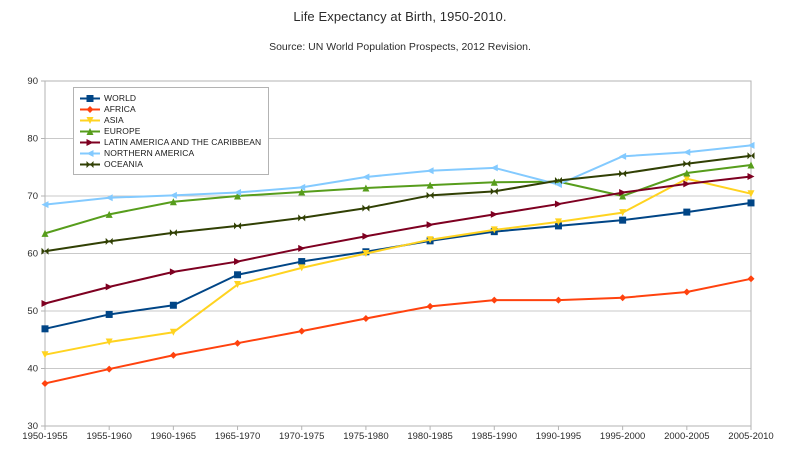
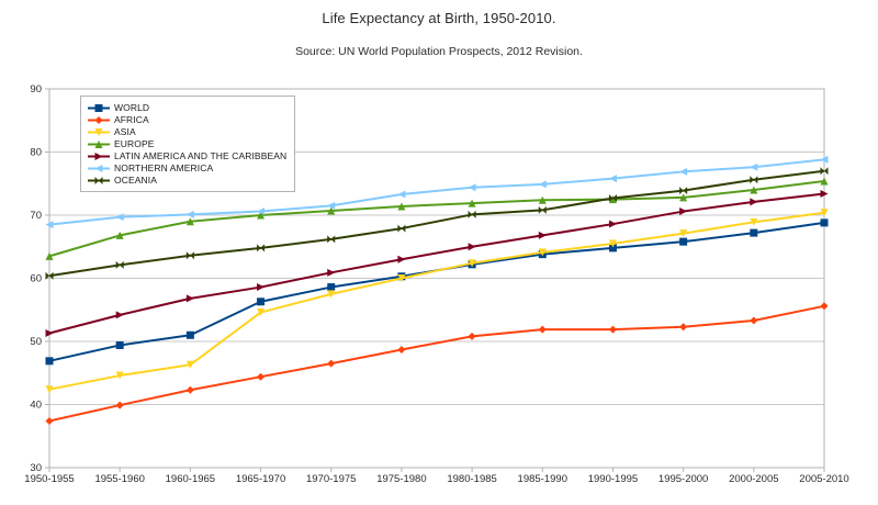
NORTHERN AMERICA/1990-1995: 72 -> 76
EUROPE/1995-2000: 70 -> 73
ASIA/2000-2005: 73 -> 69
